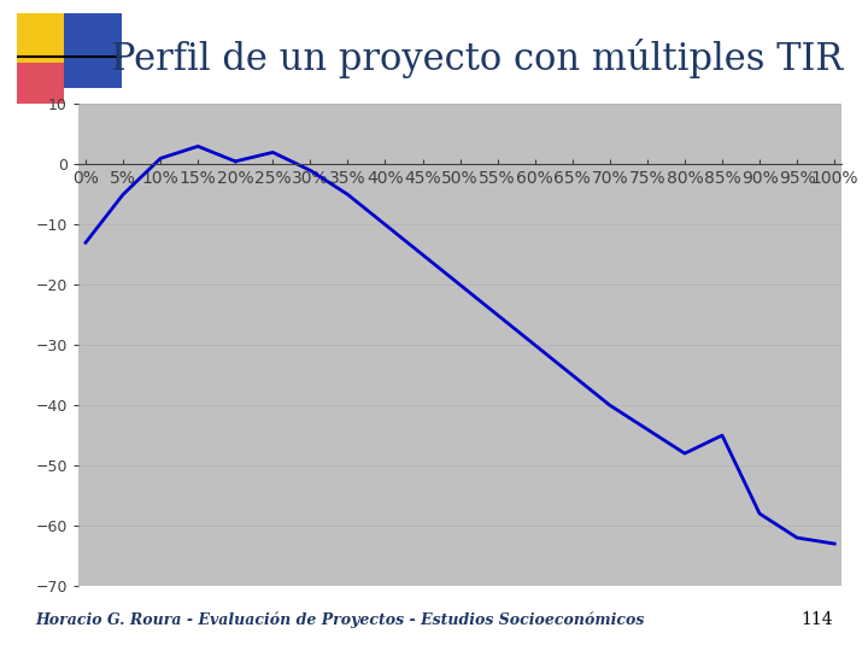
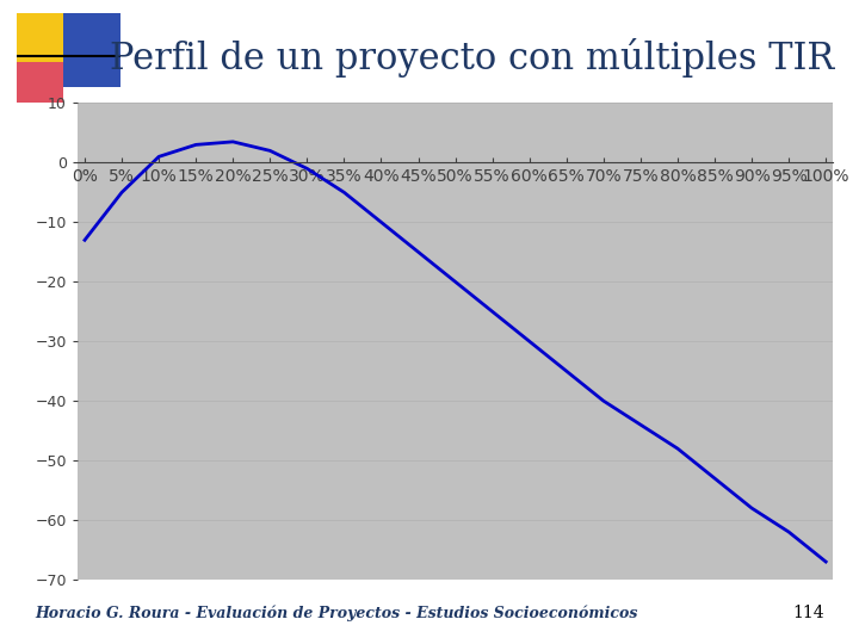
20%: 0.5 -> 3.5
85%: -45.0 -> -53.0
100%: -63.0 -> -67.0
